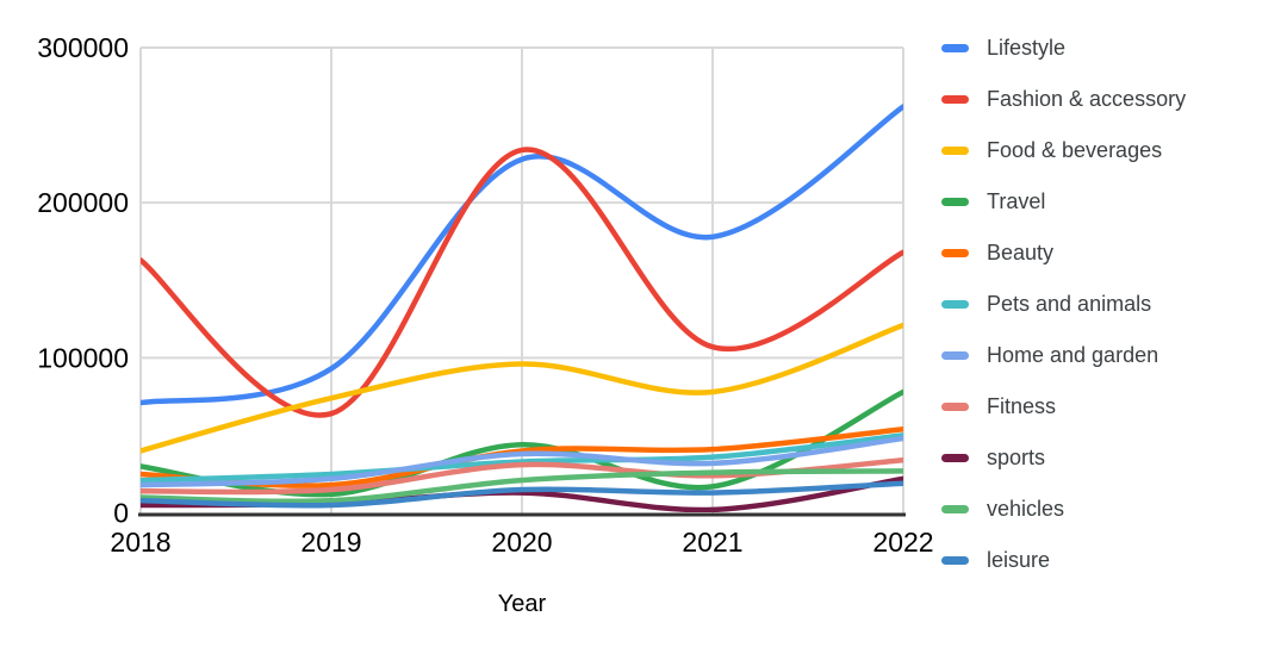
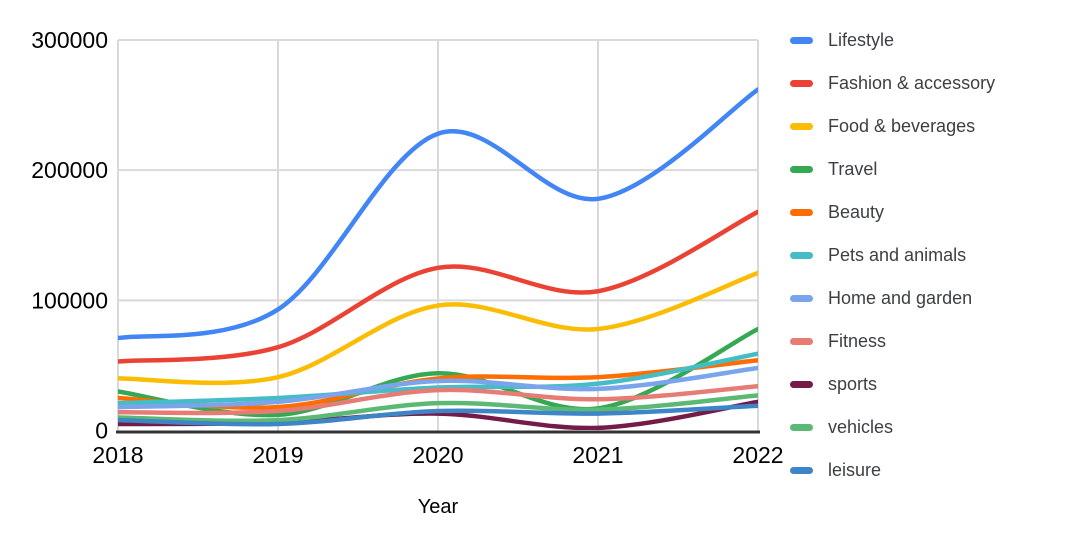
Fashion & accessory/2018: 163000 -> 53000
Food & beverages/2019: 74000 -> 41000
Fashion & accessory/2020: 234000 -> 125000
vehicles/2021: 26000 -> 16000
Pets and animals/2022: 50000 -> 59000
